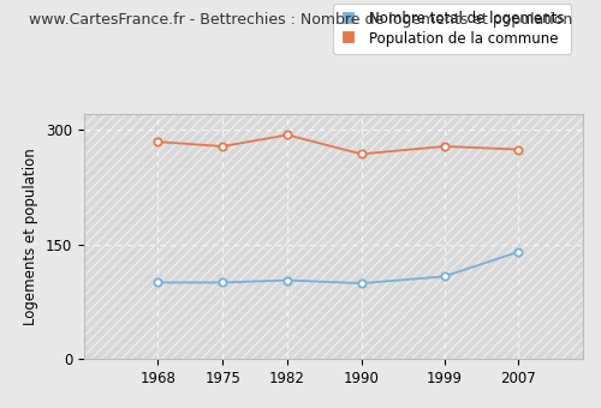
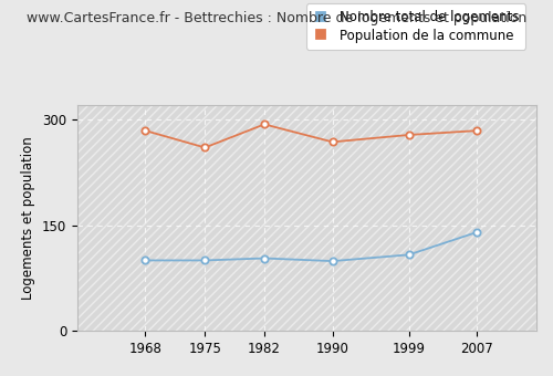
Population de la commune/1975: 278 -> 260
Population de la commune/2007: 274 -> 284
